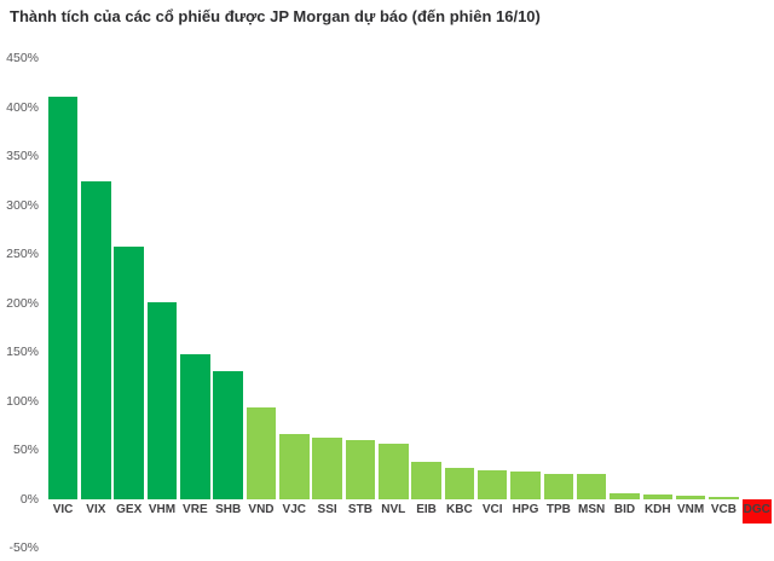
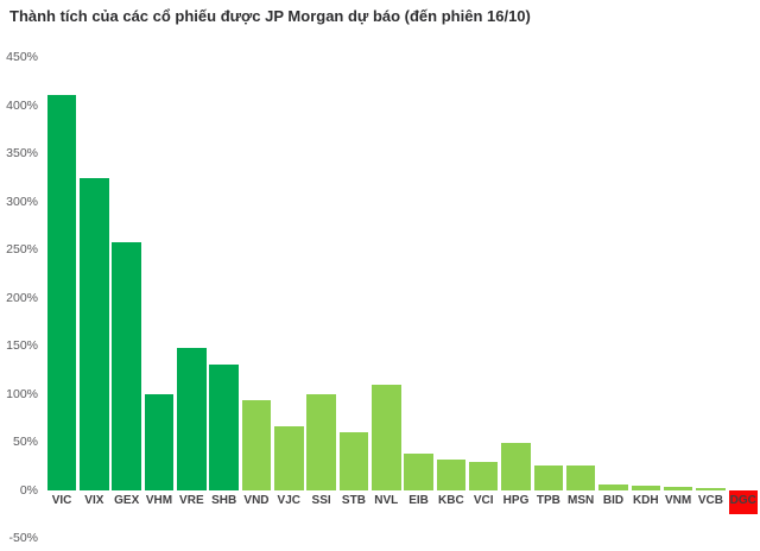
VHM: 200% -> 100%
SSI: 60% -> 100%
NVL: 60% -> 110%
HPG: 30% -> 50%
